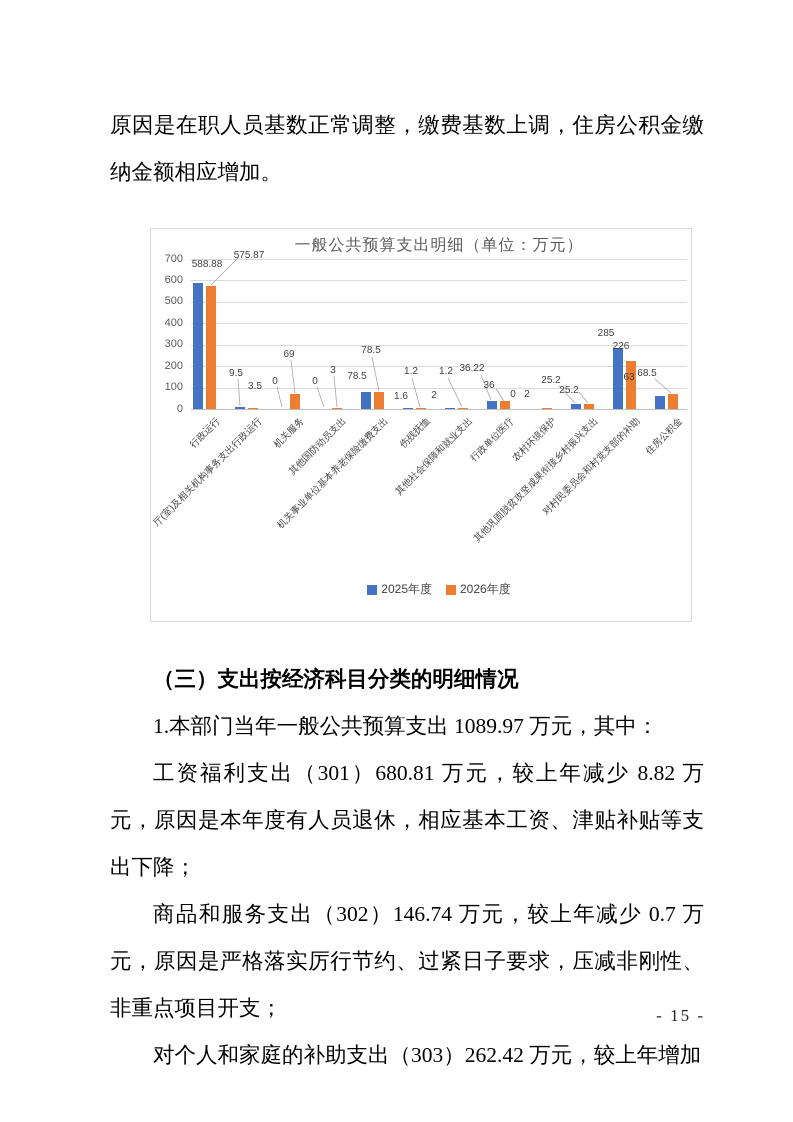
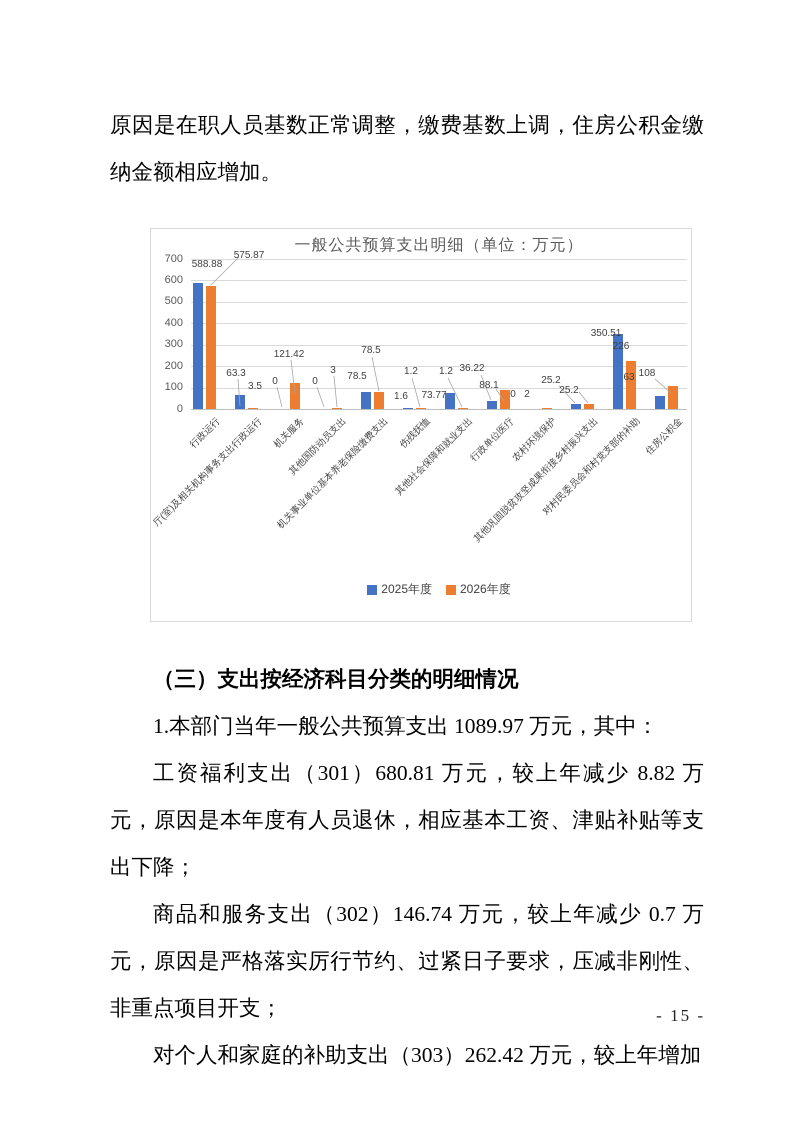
2025年度/厅(室)及相关机构事务支出行政运行: 9.5 -> 63.3
2026年度/机关服务: 69 -> 121.42
2025年度/其他社会保障和就业支出: 2 -> 73.77
2026年度/行政单位医疗: 36 -> 88.1
2025年度/对村民委员会和村党支部的补助: 285 -> 350.51
2026年度/住房公积金: 68.5 -> 108
